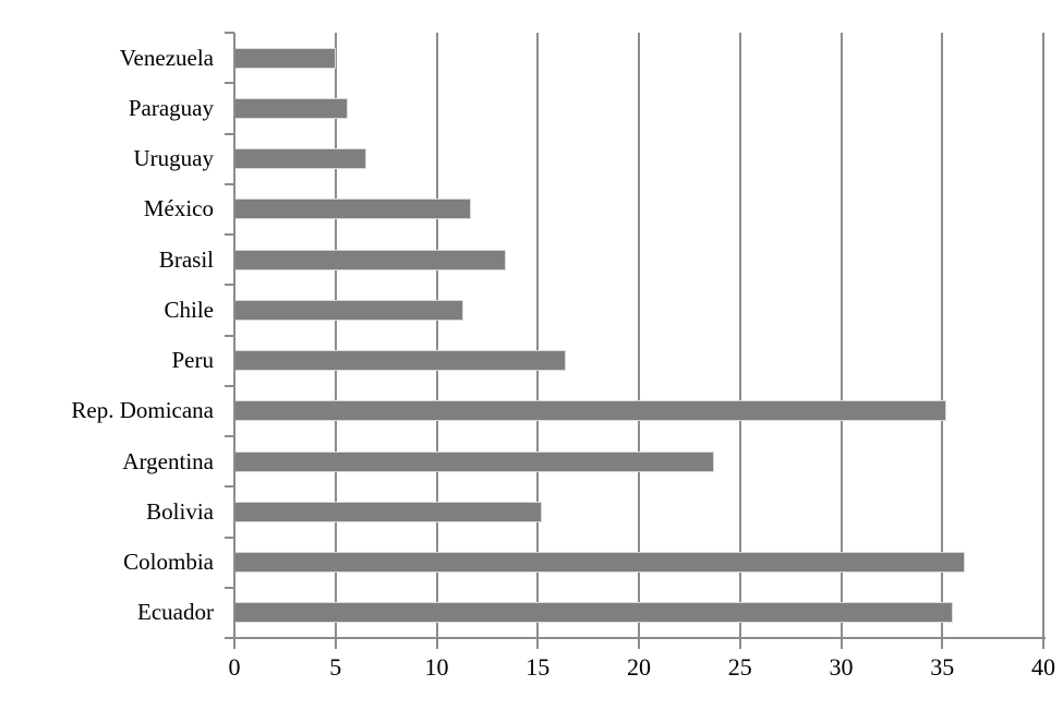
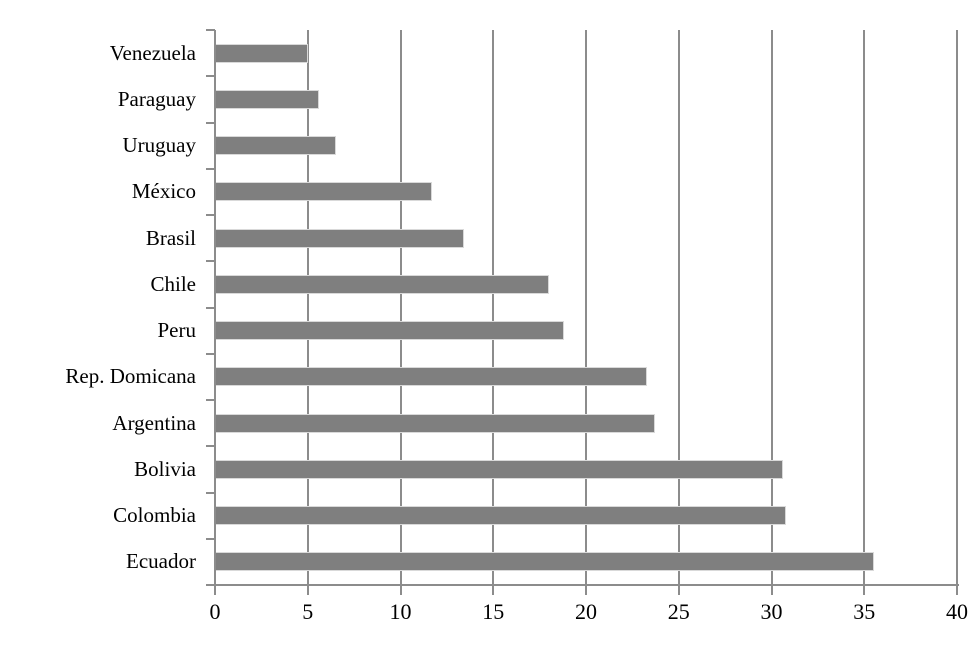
Chile: 11.3 -> 18.0
Peru: 16.4 -> 18.8
Rep. Domicana: 35.2 -> 23.3
Bolivia: 15.2 -> 30.6
Colombia: 36.1 -> 30.8
